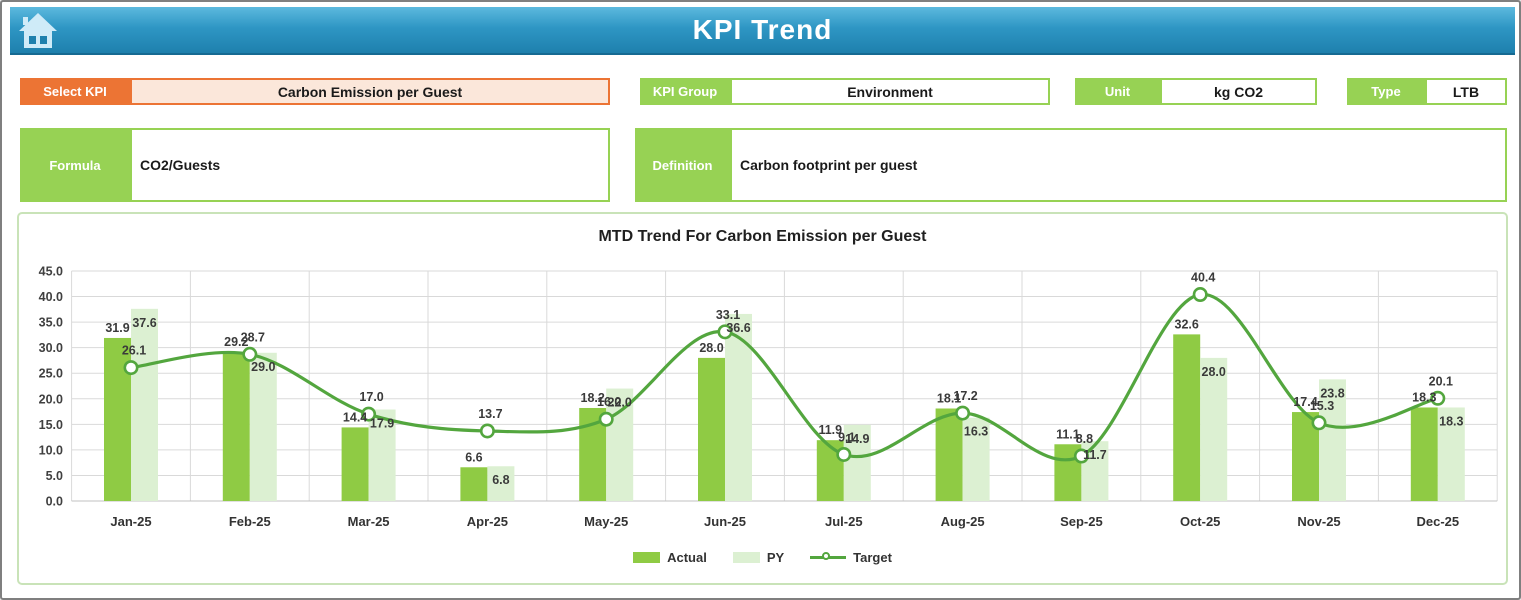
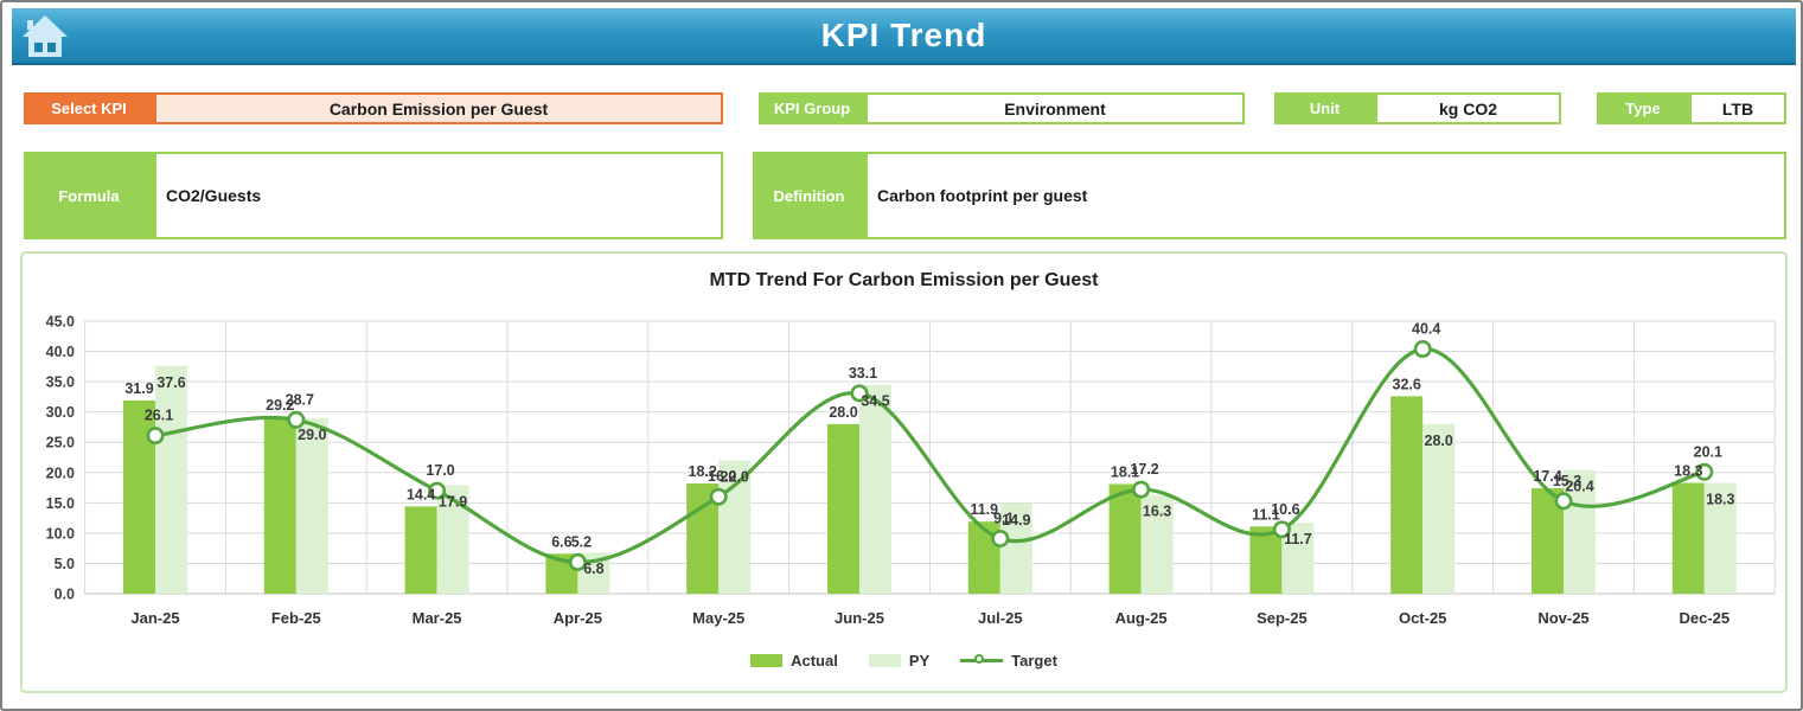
Target/Apr-25: 13.7 -> 5.2
PY/Jun-25: 36.6 -> 34.5
Target/Sep-25: 8.8 -> 10.6
PY/Nov-25: 23.8 -> 20.4
